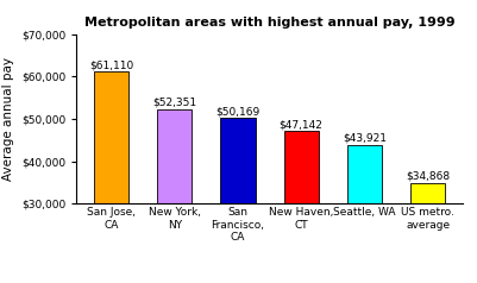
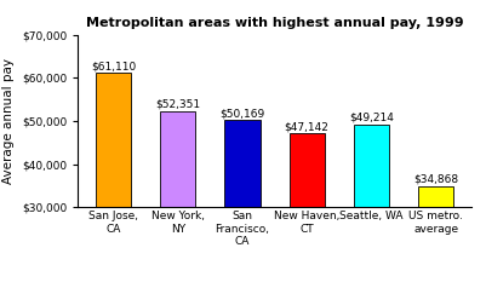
Seattle, WA: $43,921 -> $49,214
